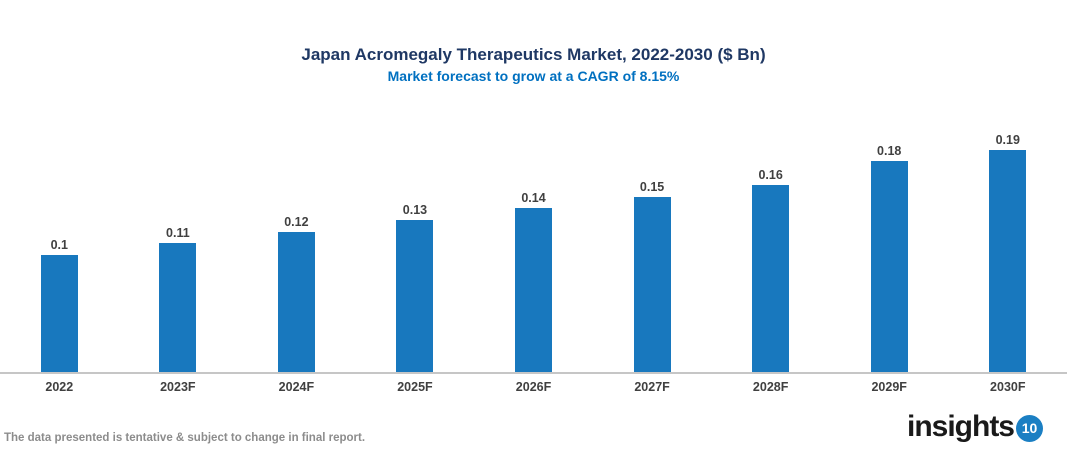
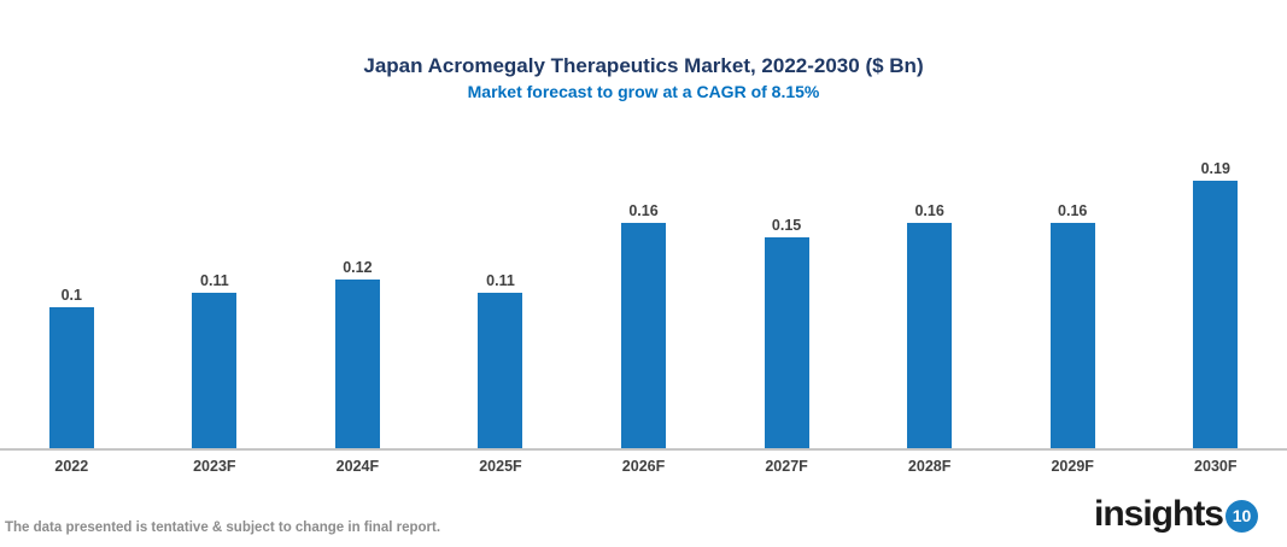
2025F: 0.13 -> 0.11
2026F: 0.14 -> 0.16
2029F: 0.18 -> 0.16
